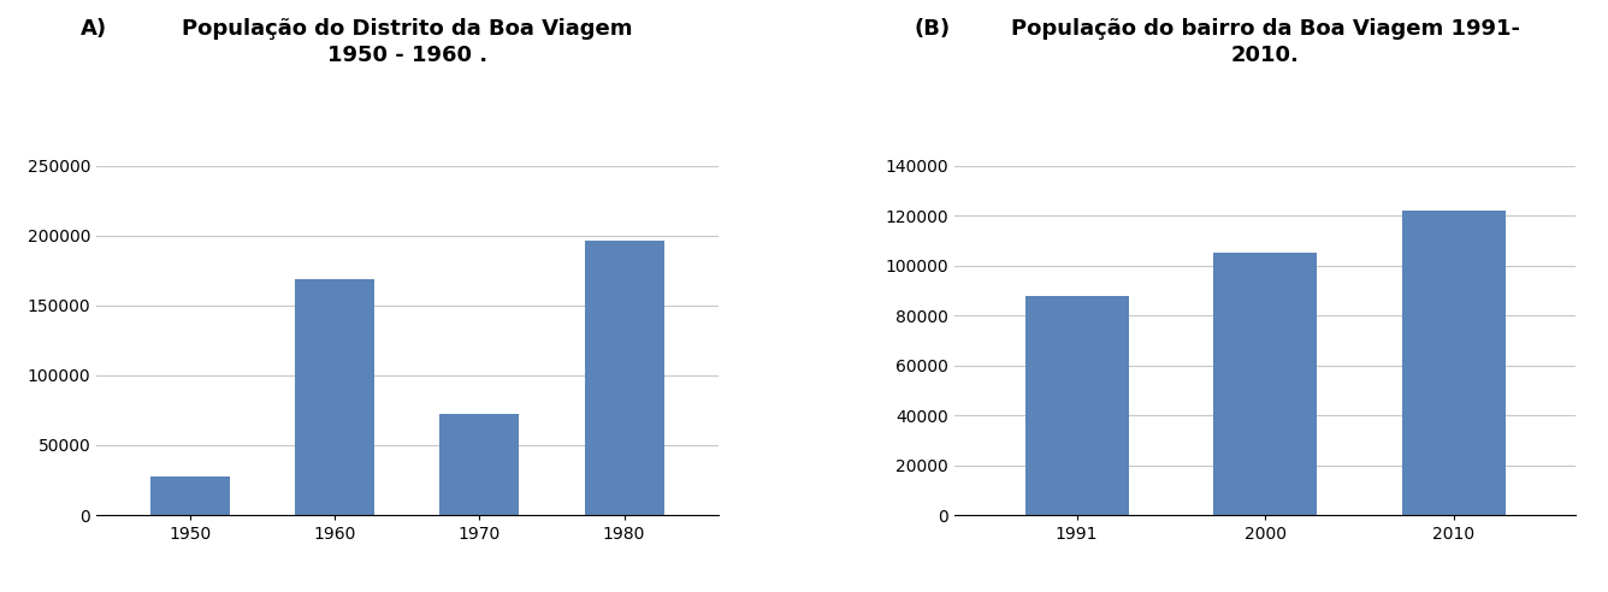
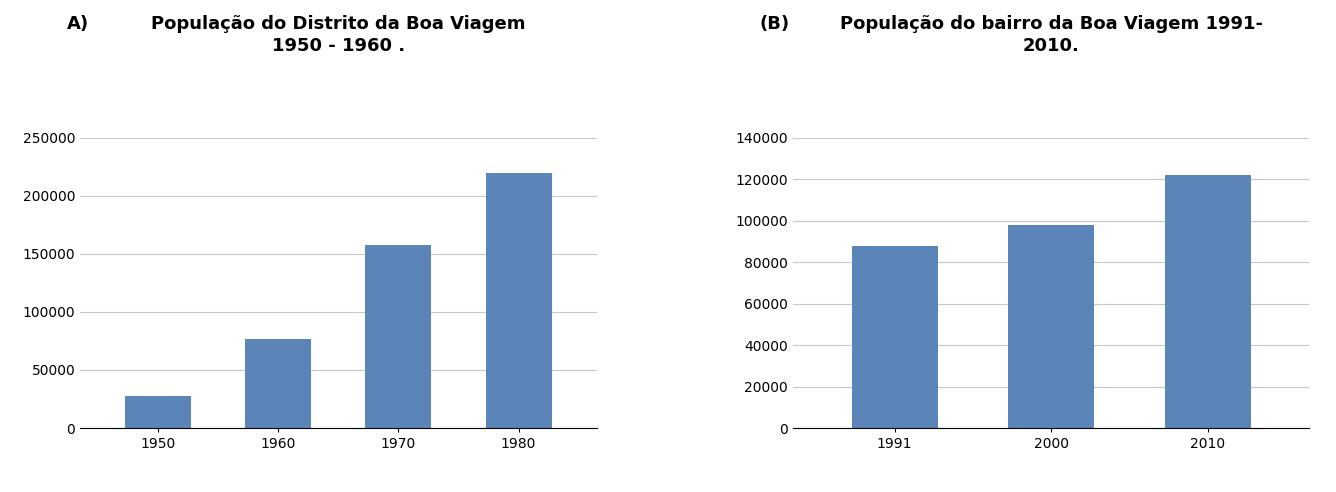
1960: 169000 -> 77000
1970: 72000 -> 158000
1980: 196000 -> 220000
2000: 105000 -> 98000
